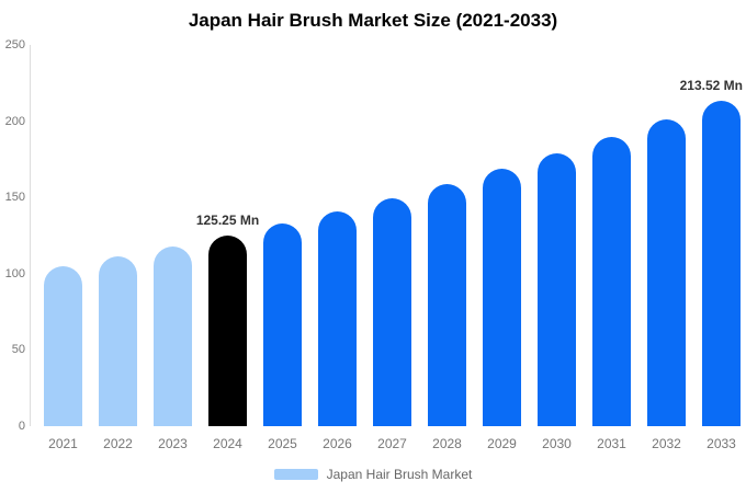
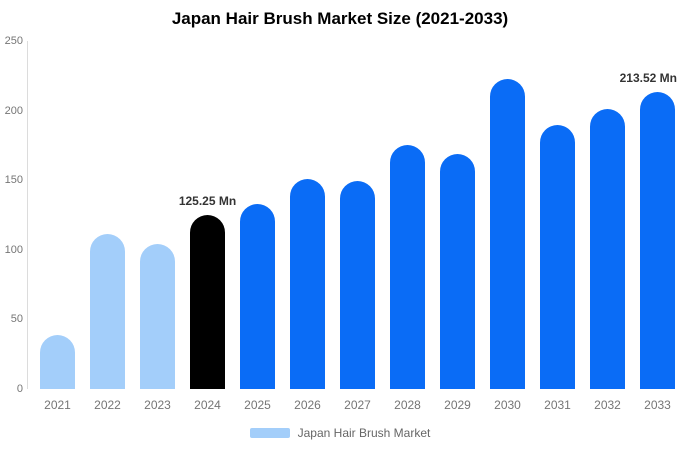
2021: 105 -> 39
2023: 118 -> 104
2026: 141 -> 151
2028: 159 -> 175
2030: 179 -> 223
